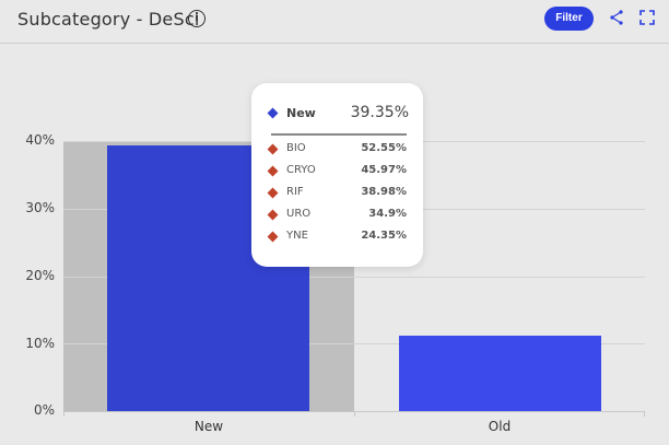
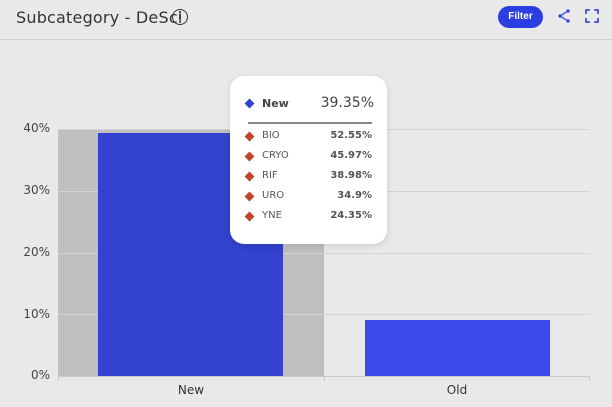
Old: 11% -> 9%
